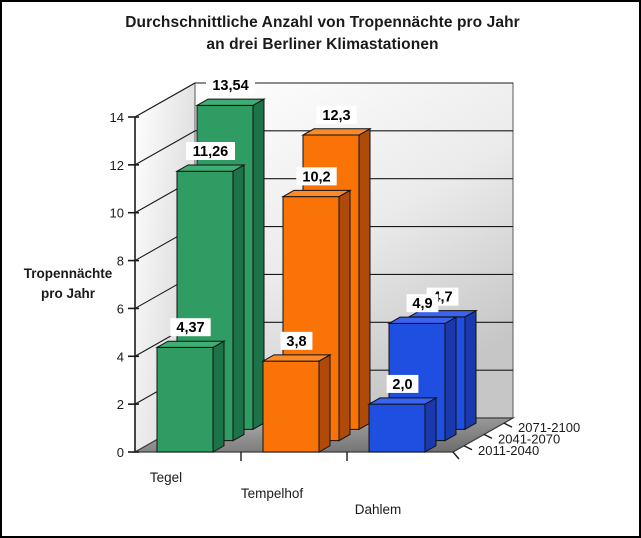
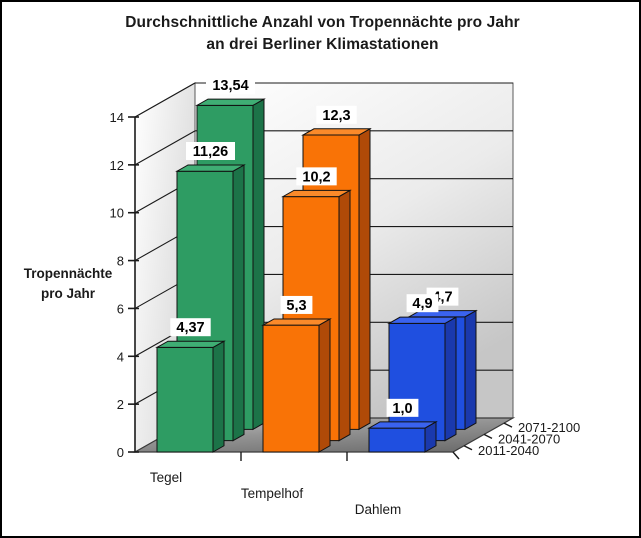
2011-2040/Tempelhof: 3,8 -> 5,3
2011-2040/Dahlem: 2,0 -> 1,0
